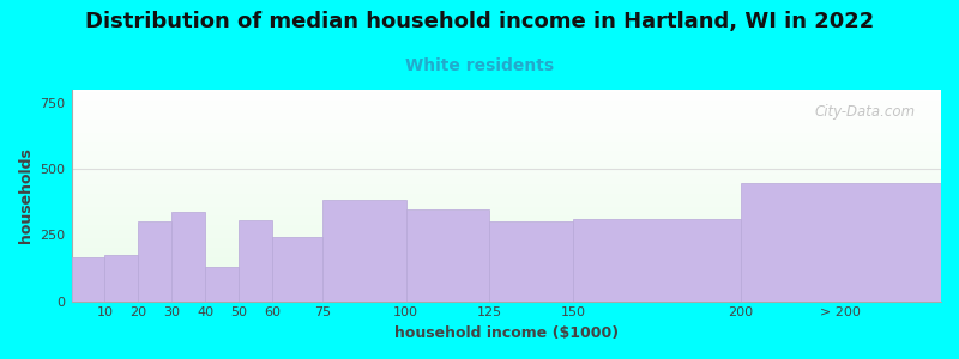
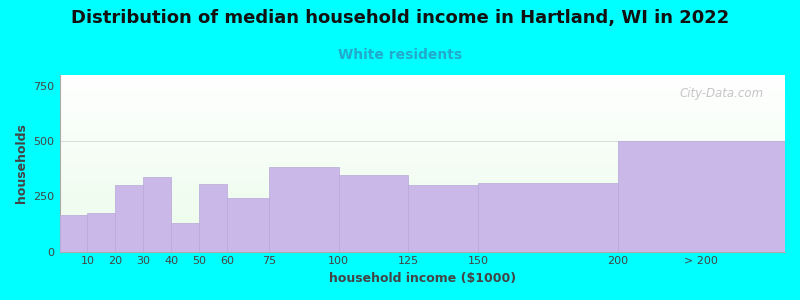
> 200: 445 -> 500
